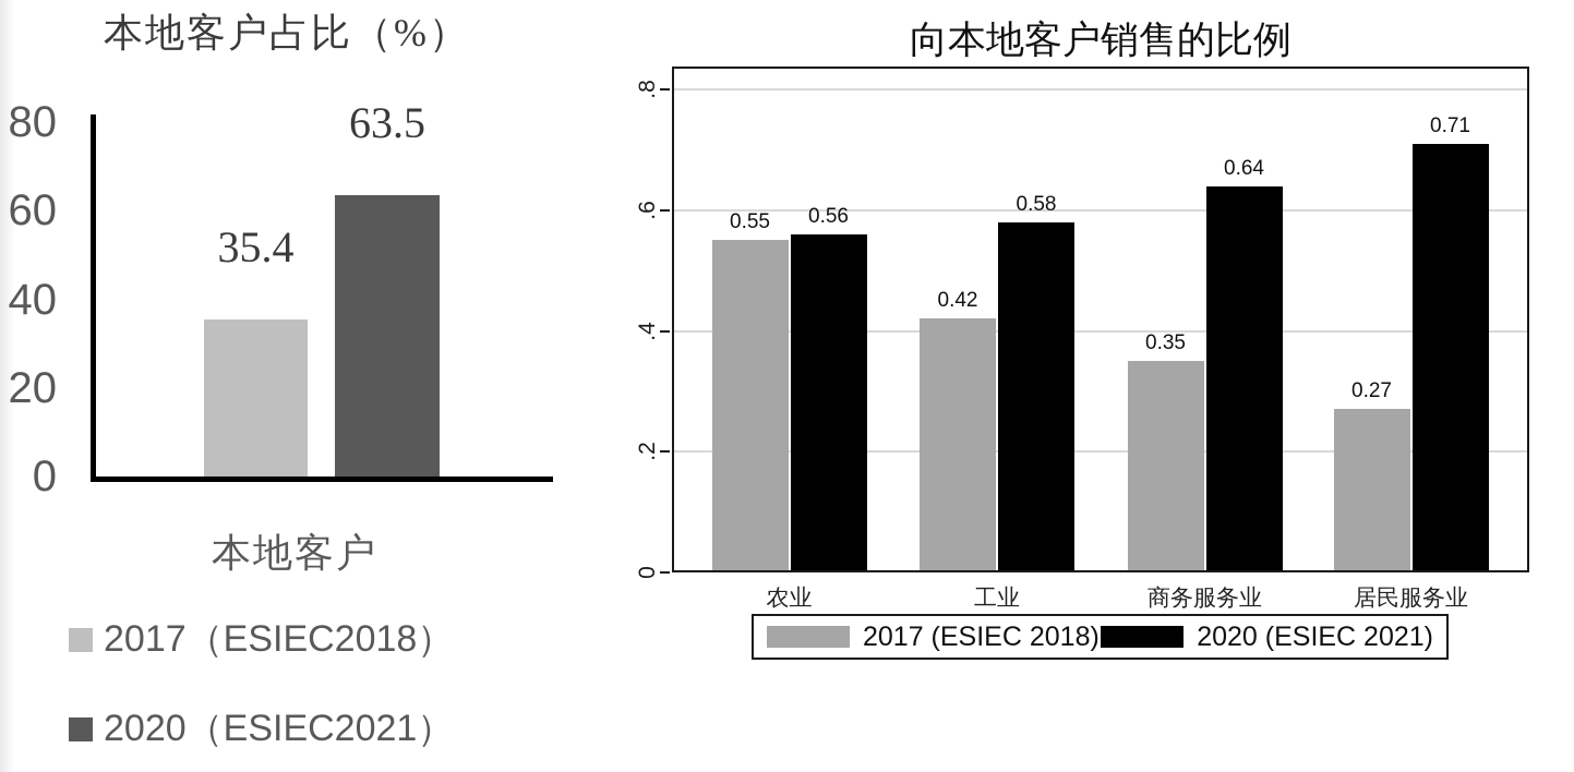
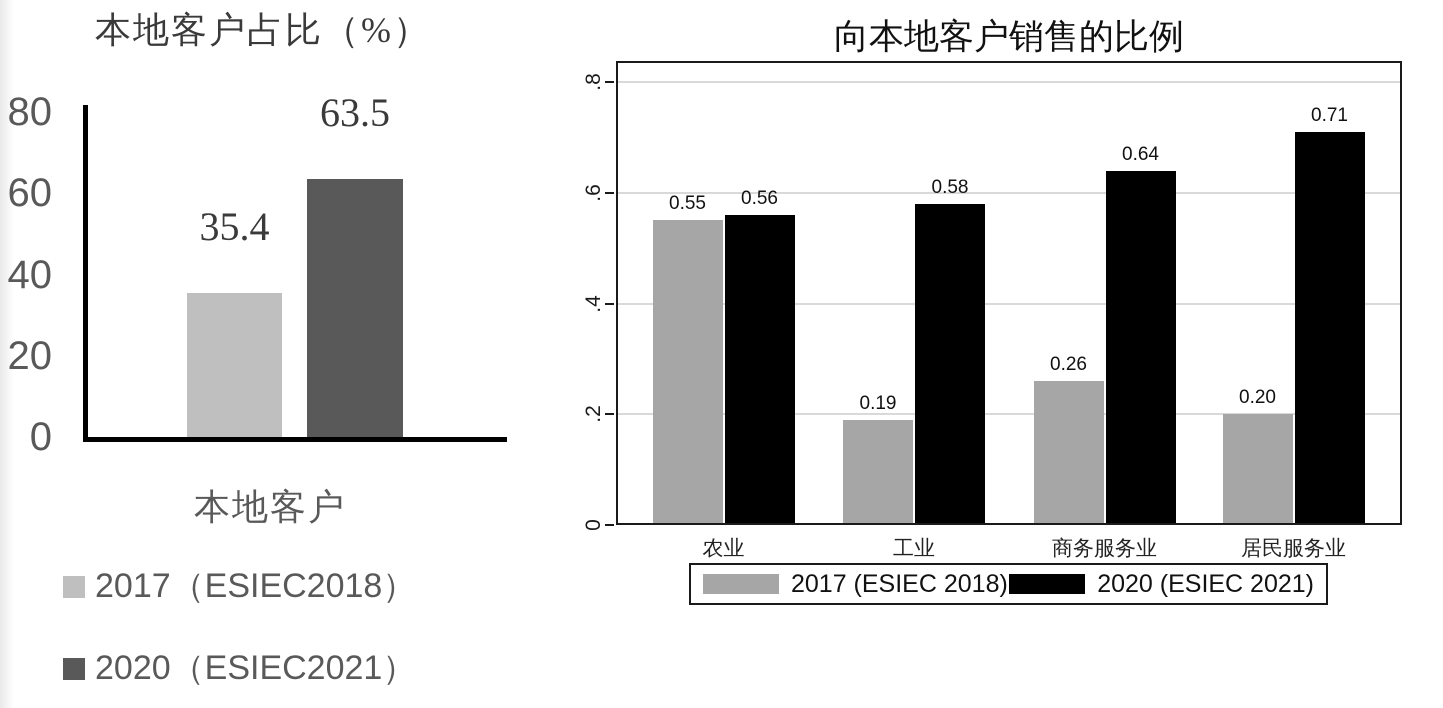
向本地客户销售的比例/2017 (ESIEC 2018)/工业: 0.42 -> 0.19
向本地客户销售的比例/2017 (ESIEC 2018)/商务服务业: 0.35 -> 0.26
向本地客户销售的比例/2017 (ESIEC 2018)/居民服务业: 0.27 -> 0.20
